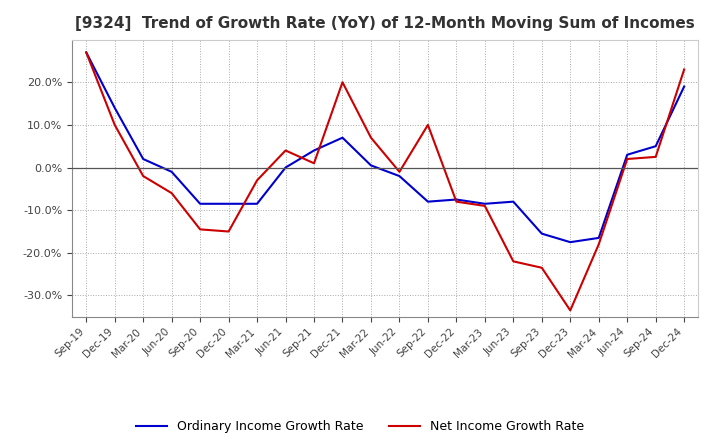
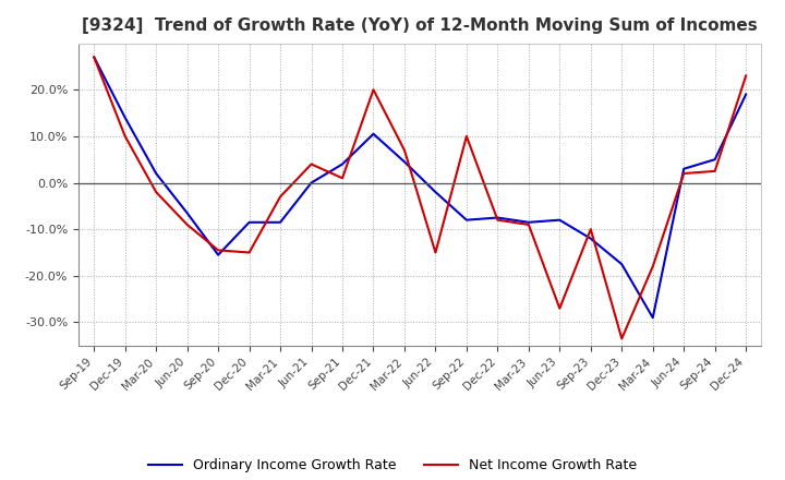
Ordinary Income Growth Rate/Jun-20: -1.0% -> -6.5%
Net Income Growth Rate/Jun-20: -6.0% -> -9.0%
Ordinary Income Growth Rate/Sep-20: -8.5% -> -15.5%
Ordinary Income Growth Rate/Dec-21: 7.0% -> 10.5%
Ordinary Income Growth Rate/Mar-22: 0.5% -> 4.5%
Net Income Growth Rate/Jun-22: -1.0% -> -15.0%
Net Income Growth Rate/Jun-23: -22.0% -> -27.0%
Ordinary Income Growth Rate/Sep-23: -15.5% -> -12.0%
Net Income Growth Rate/Sep-23: -23.5% -> -10.0%
Ordinary Income Growth Rate/Mar-24: -16.5% -> -29.0%
